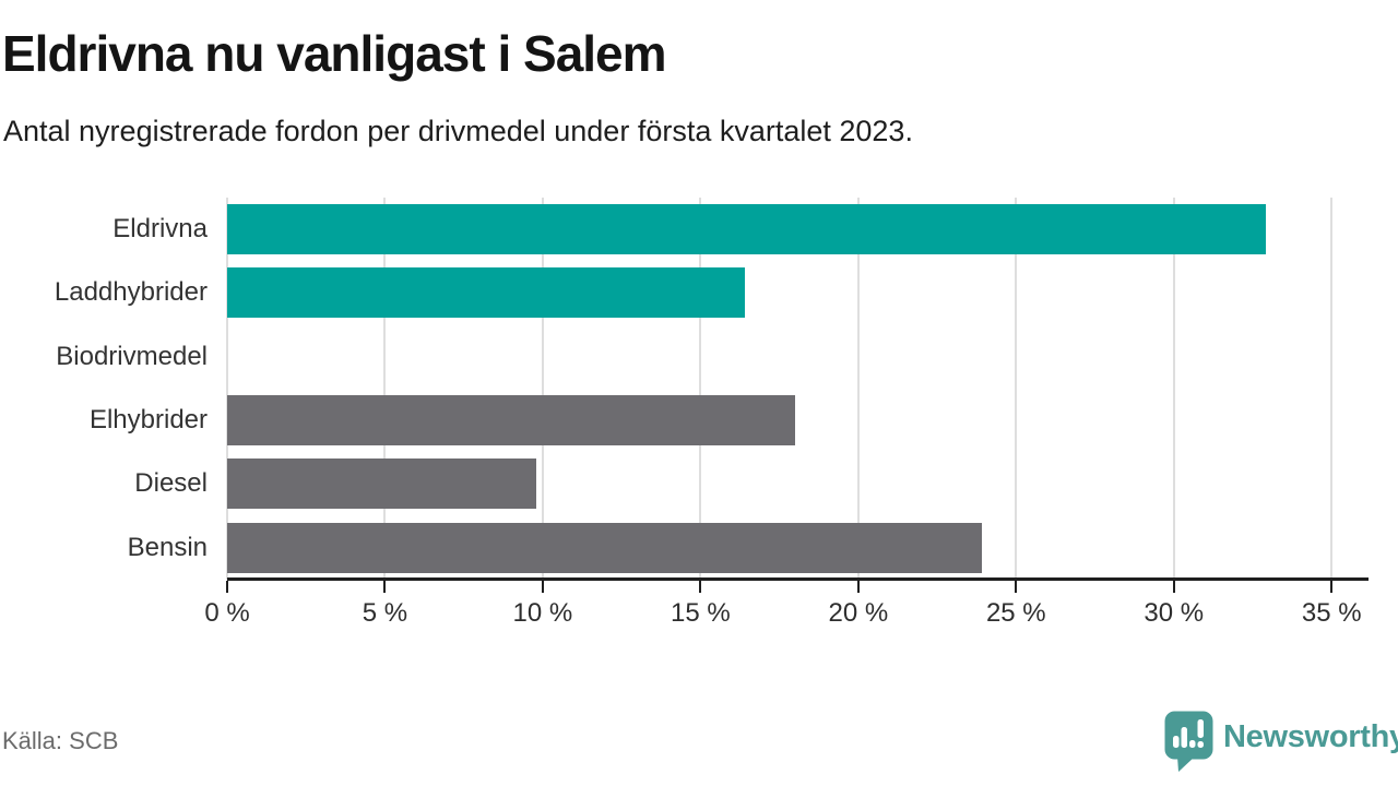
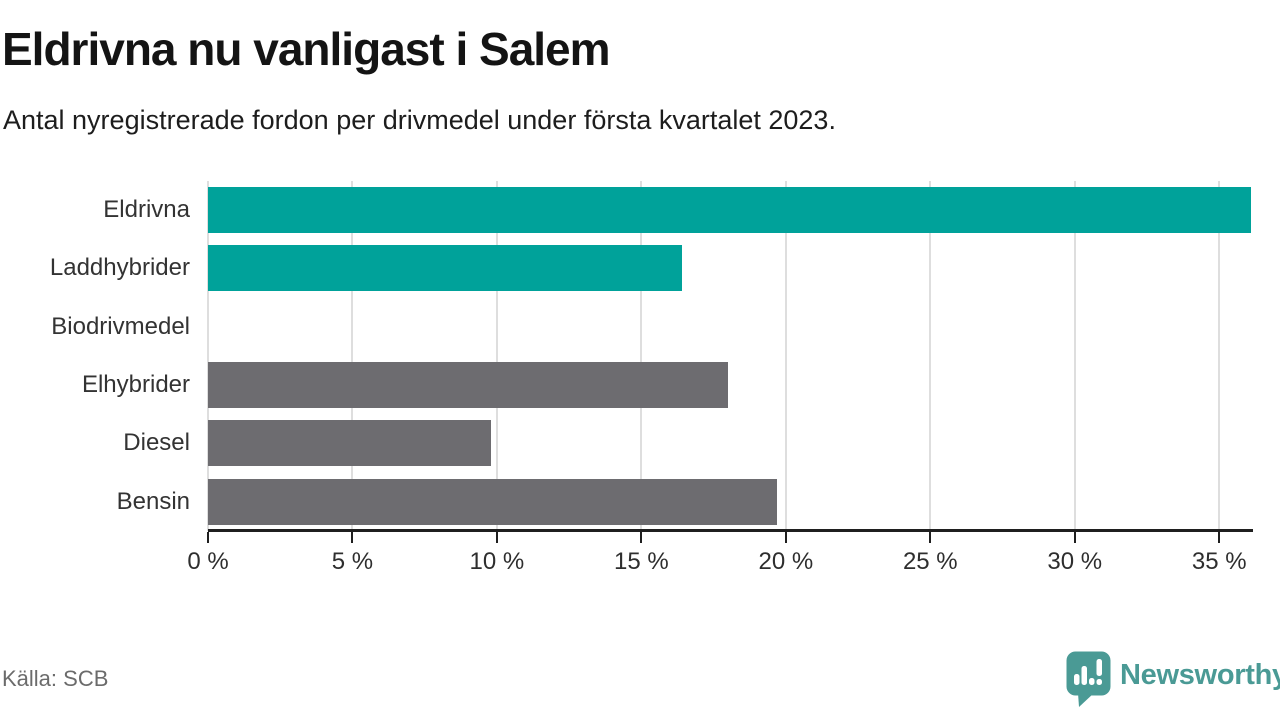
Eldrivna: 32.9% -> 36.1%
Bensin: 23.9% -> 19.7%
